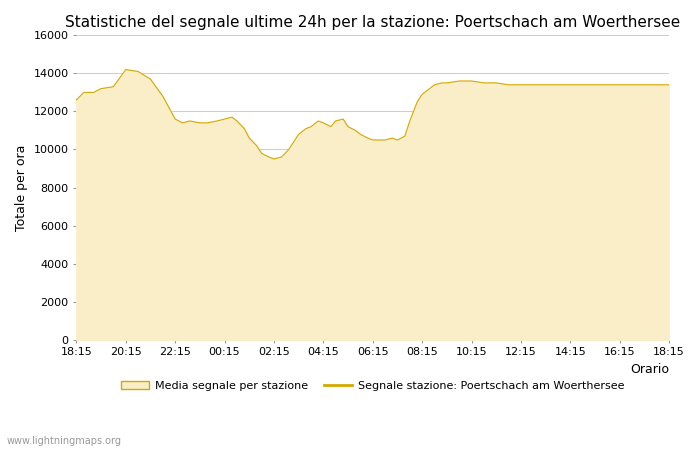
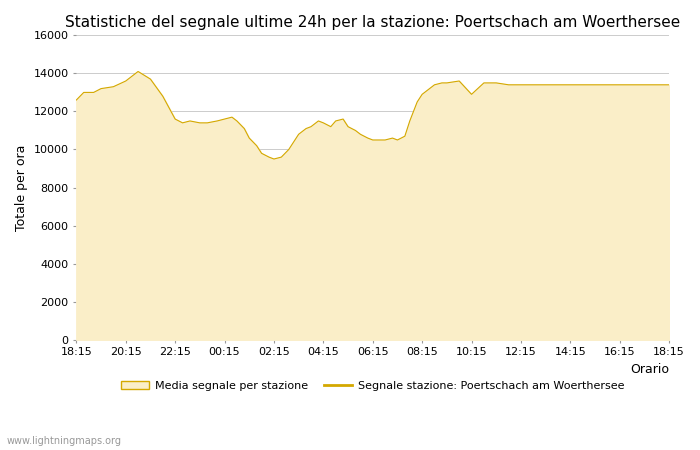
20:15: 14200 -> 13600
10:15: 13600 -> 12900
